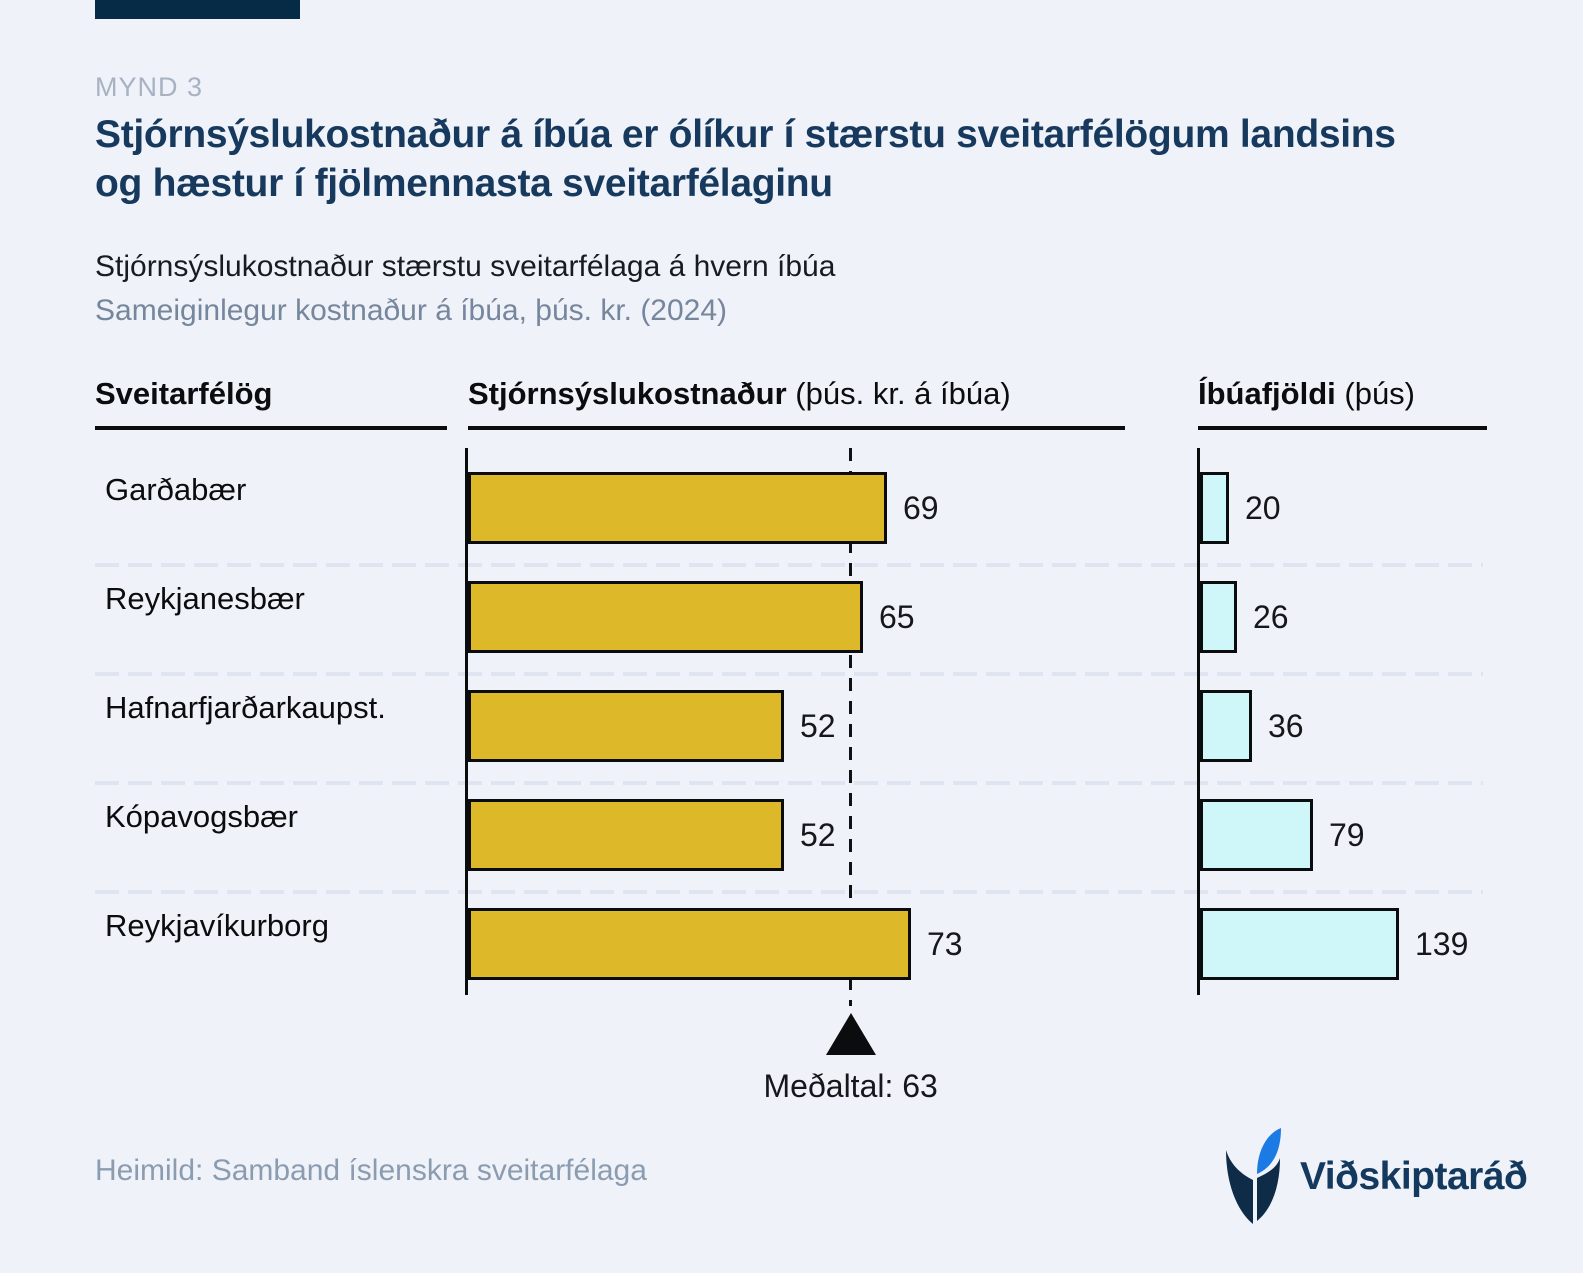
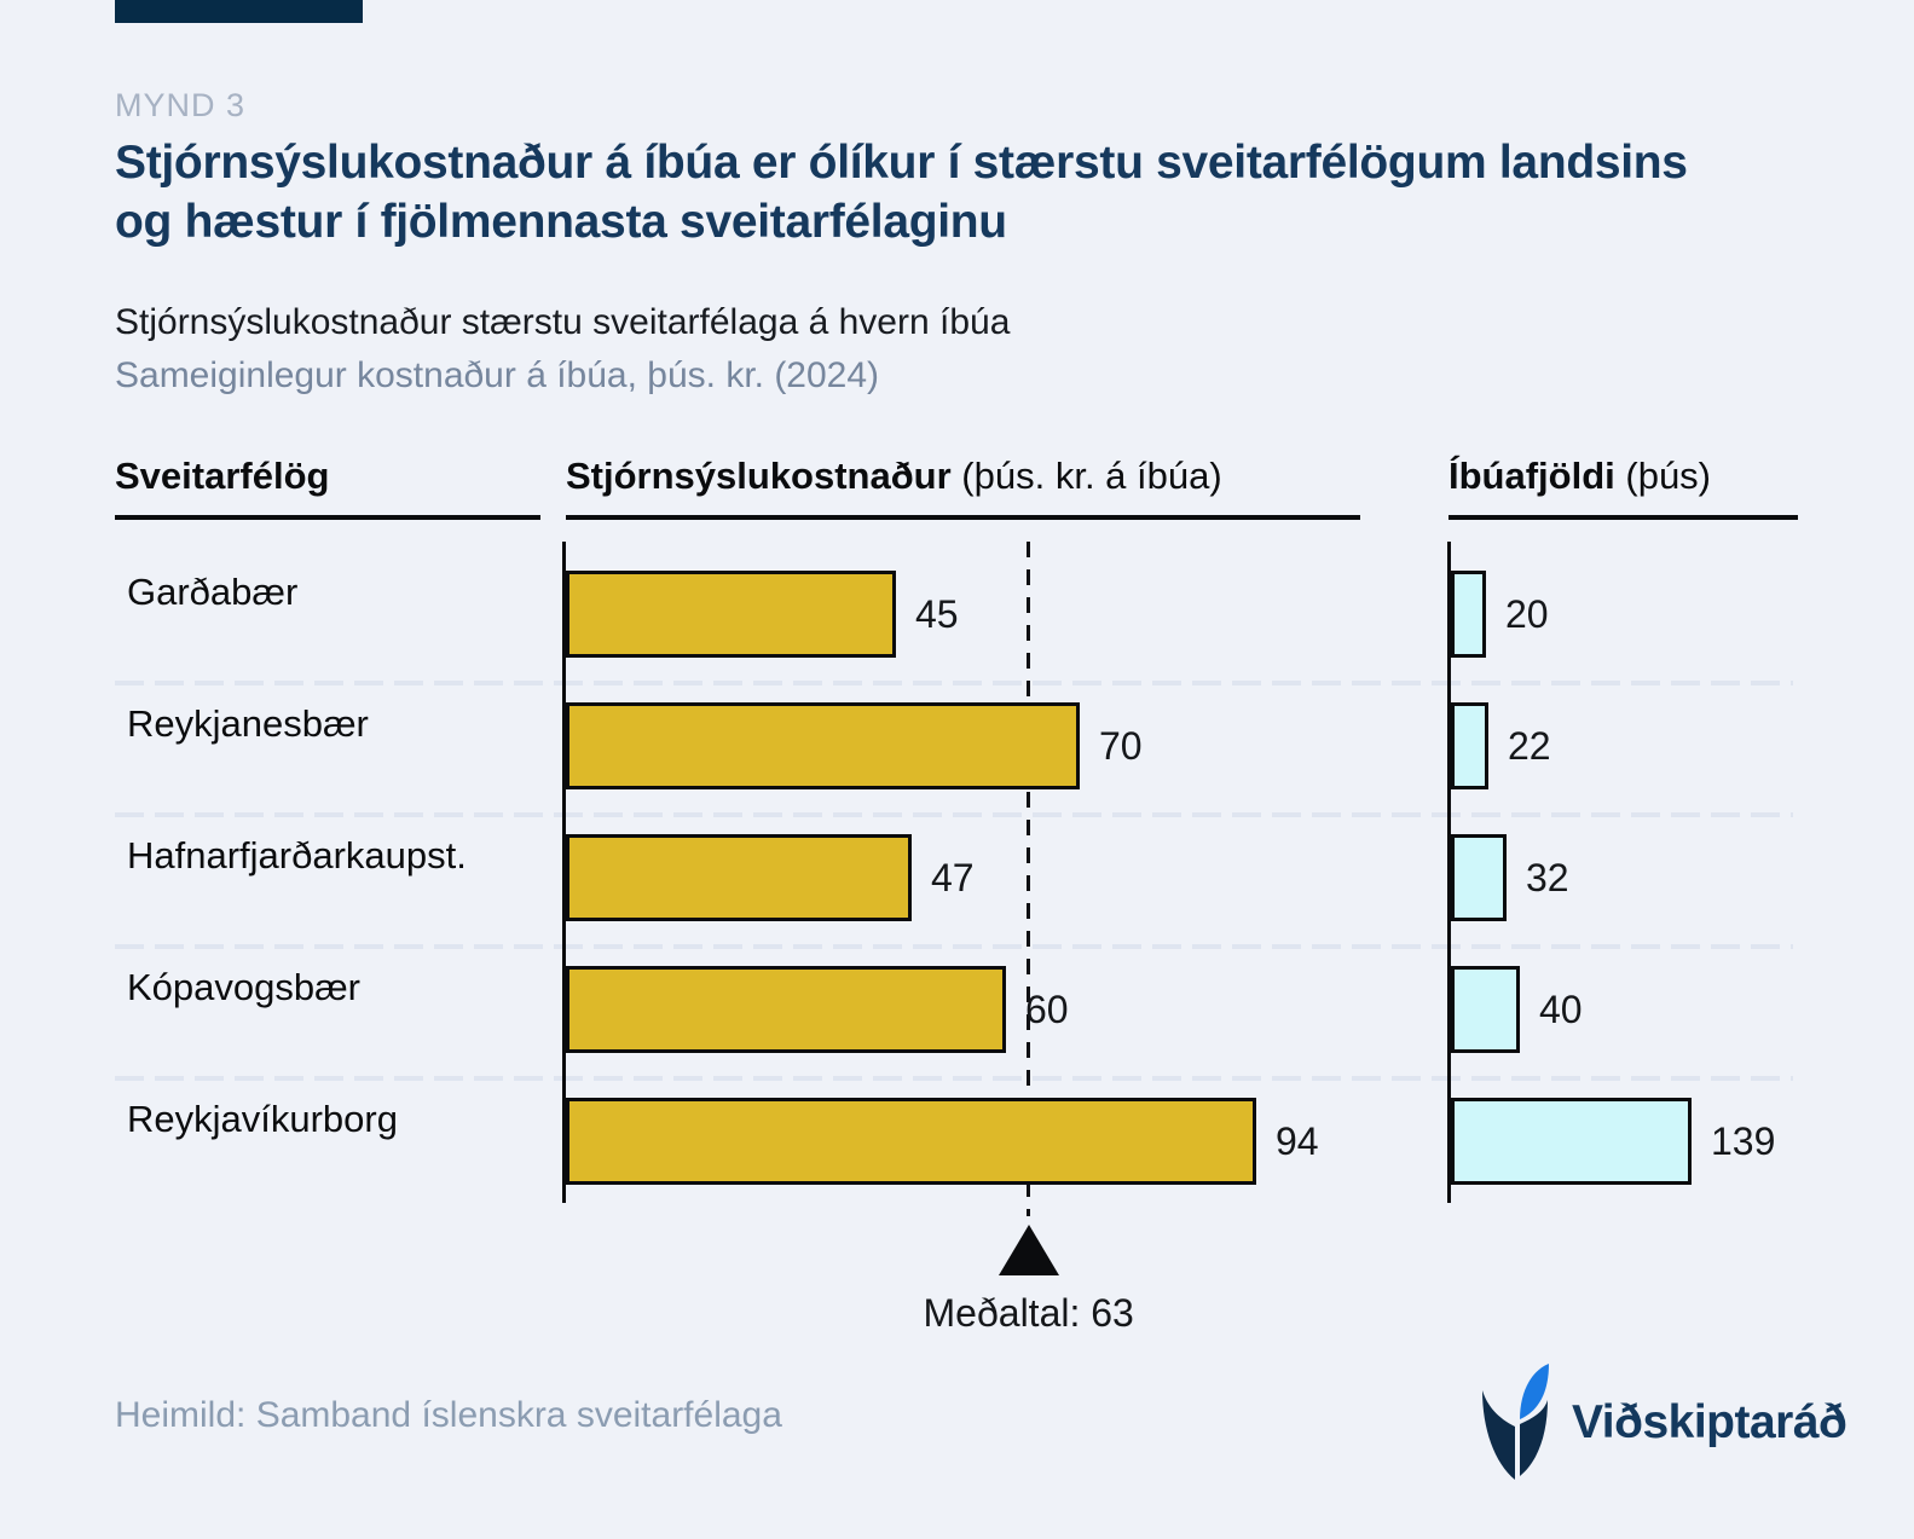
Stjórnsýslukostnaður (þús. kr. á íbúa)/Garðabær: 69 -> 45
Stjórnsýslukostnaður (þús. kr. á íbúa)/Reykjanesbær: 65 -> 70
Íbúafjöldi (þús)/Reykjanesbær: 26 -> 22
Stjórnsýslukostnaður (þús. kr. á íbúa)/Hafnarfjarðarkaupst.: 52 -> 47
Íbúafjöldi (þús)/Hafnarfjarðarkaupst.: 36 -> 32
Stjórnsýslukostnaður (þús. kr. á íbúa)/Kópavogsbær: 52 -> 60
Íbúafjöldi (þús)/Kópavogsbær: 79 -> 40
Stjórnsýslukostnaður (þús. kr. á íbúa)/Reykjavíkurborg: 73 -> 94
